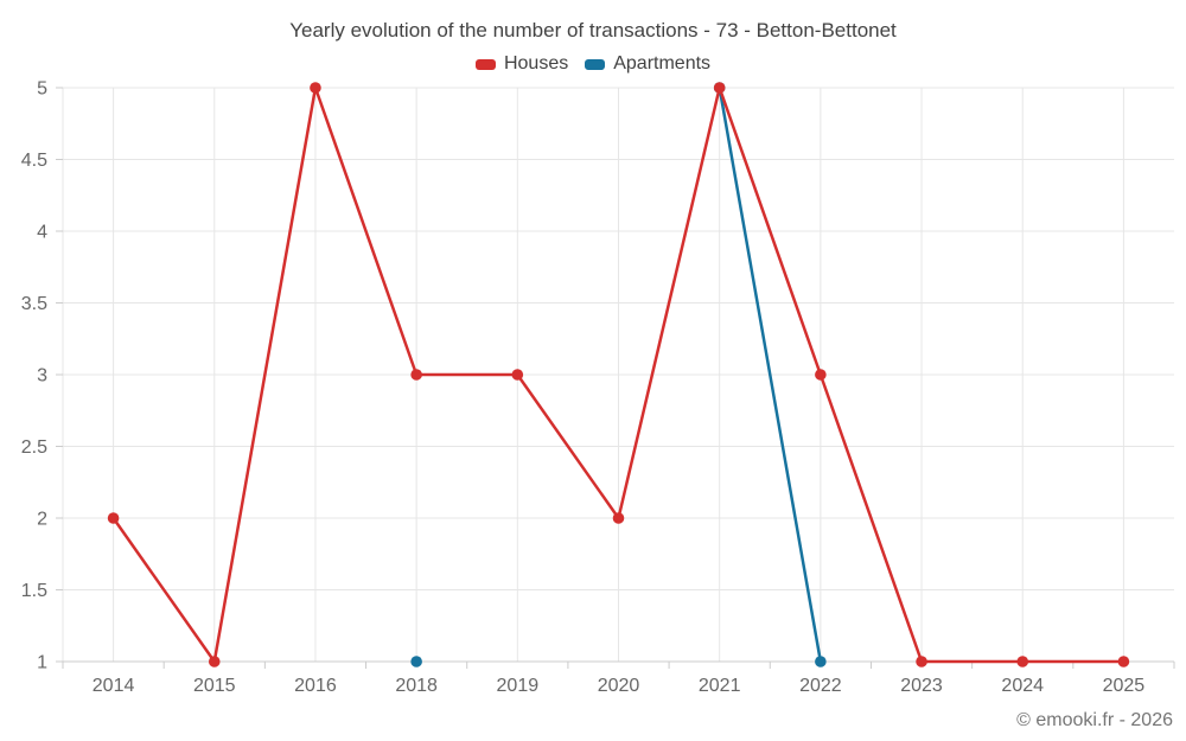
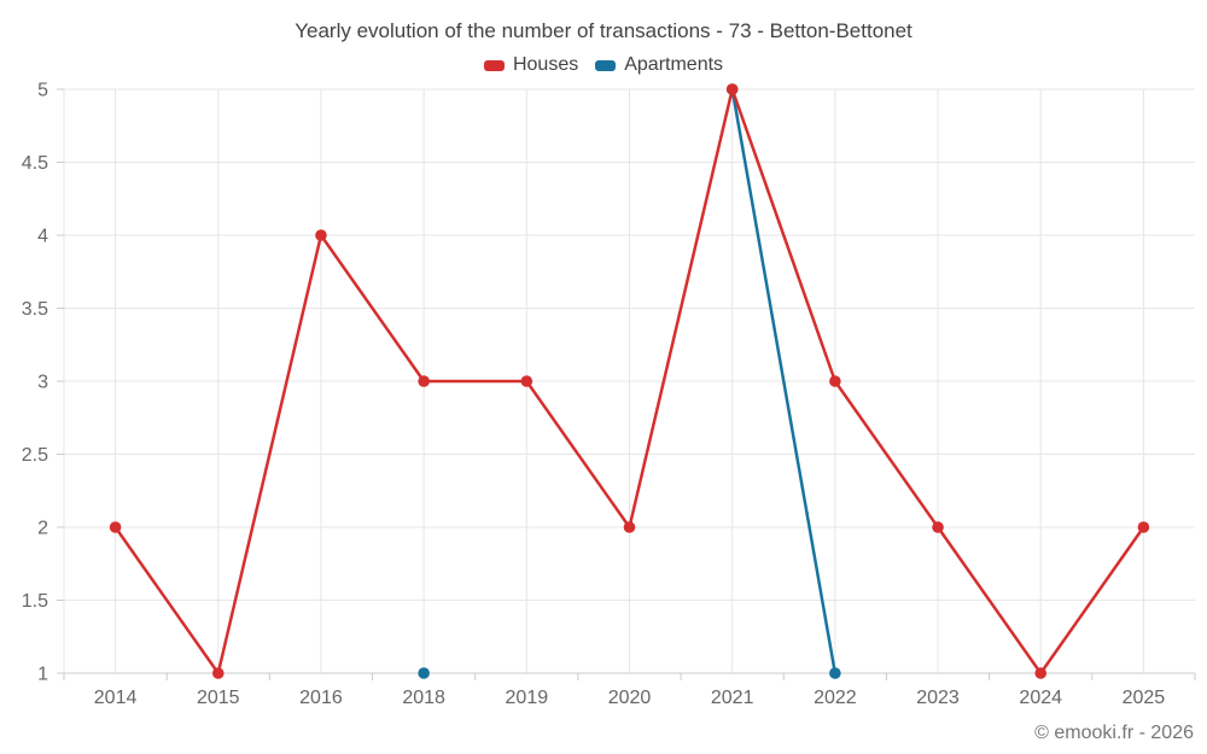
Houses/2016: 5 -> 4
Houses/2023: 1 -> 2
Houses/2025: 1 -> 2
